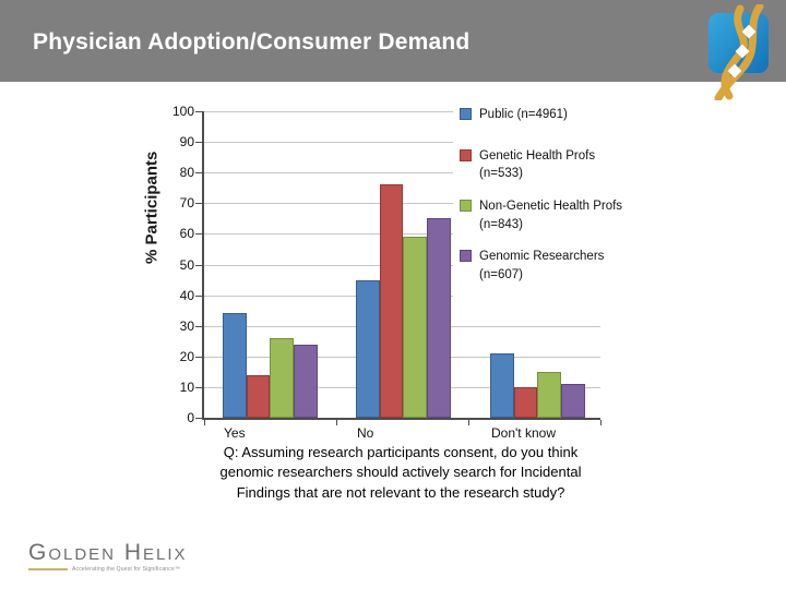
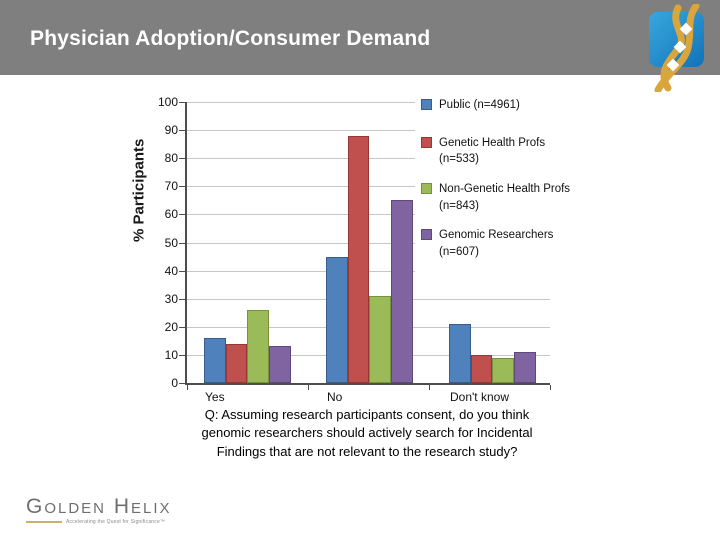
Public (n=4961)/Yes: 34 -> 16
Genomic Researchers (n=607)/Yes: 24 -> 13
Genetic Health Profs (n=533)/No: 76 -> 88
Non-Genetic Health Profs (n=843)/No: 59 -> 31
Non-Genetic Health Profs (n=843)/Don't know: 15 -> 9
